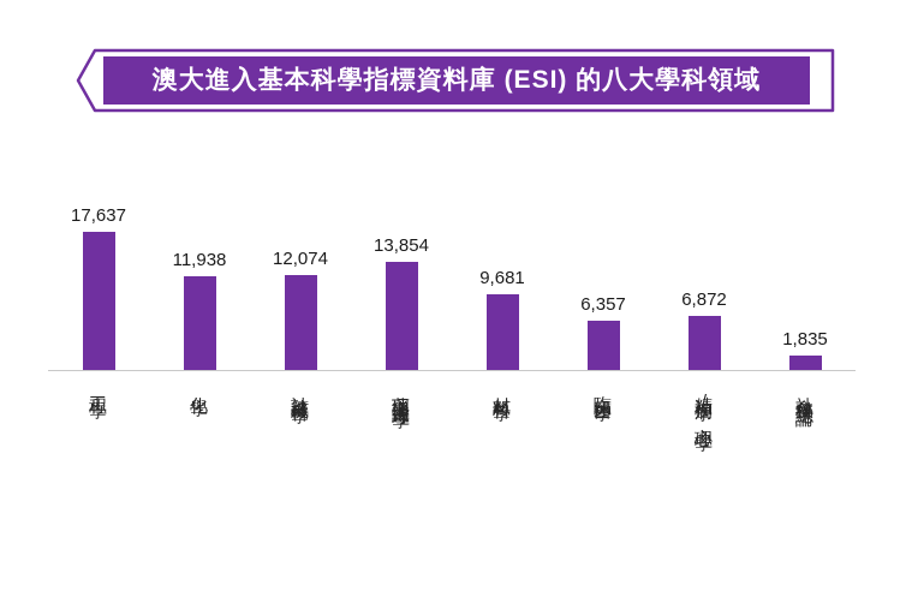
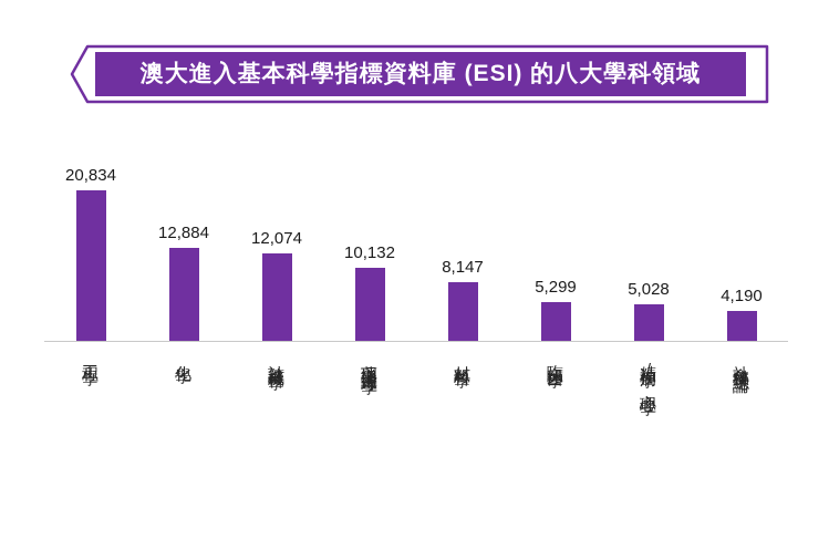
工程學: 17,637 -> 20,834
化學: 11,938 -> 12,884
藥理學與毒理學: 13,854 -> 10,132
材料科學: 9,681 -> 8,147
臨床醫學: 6,357 -> 5,299
精神病學/心理學: 6,872 -> 5,028
社會科學總論: 1,835 -> 4,190
